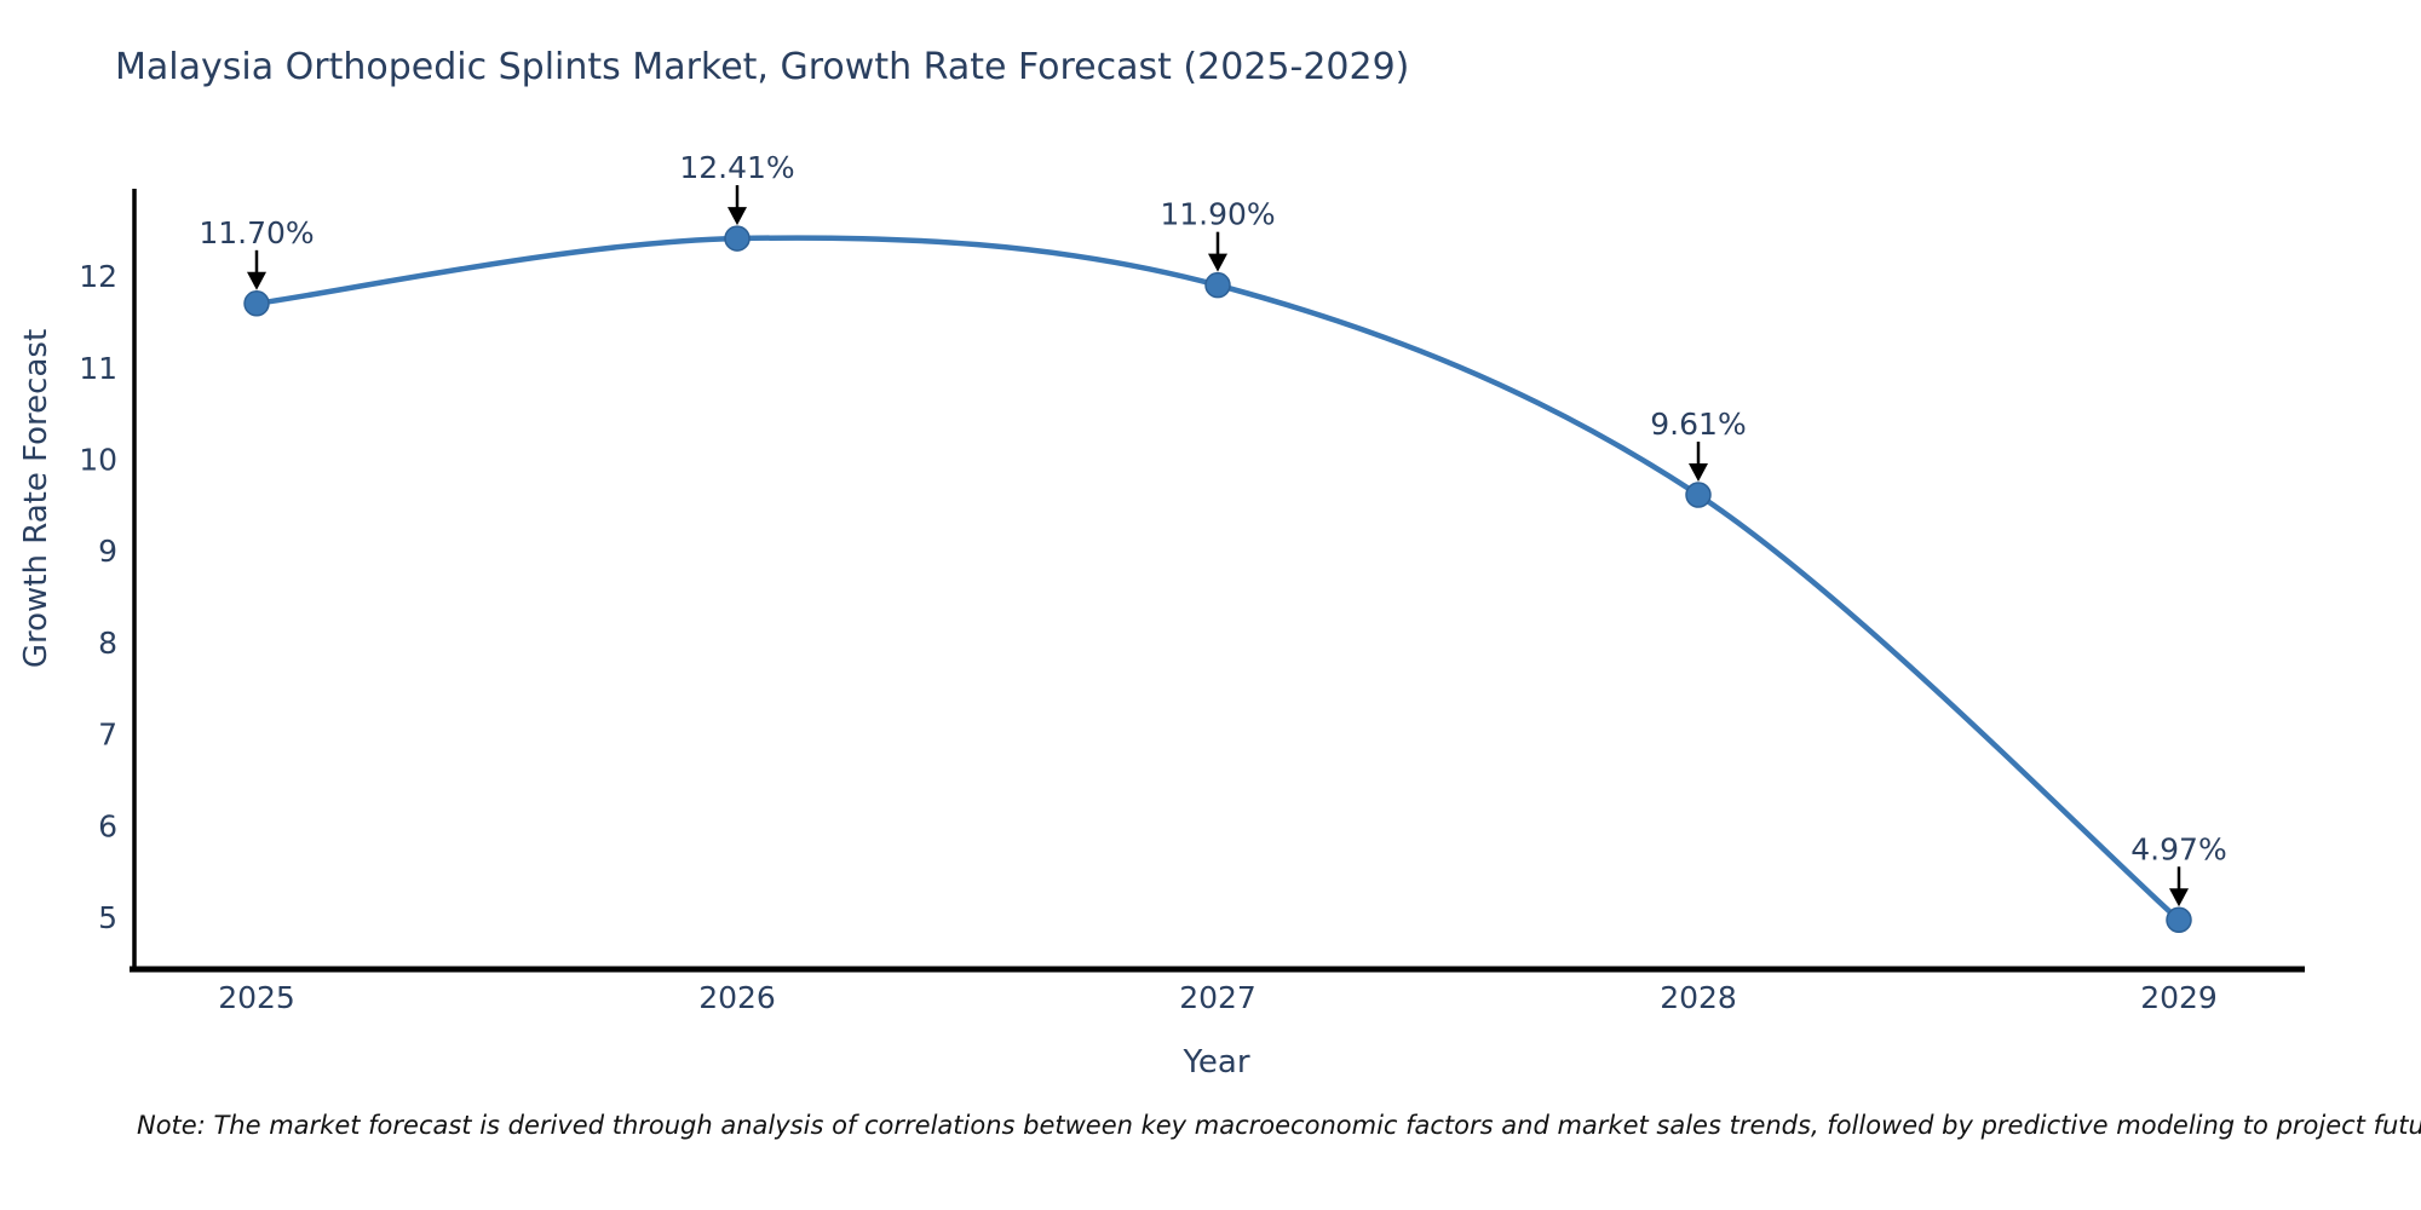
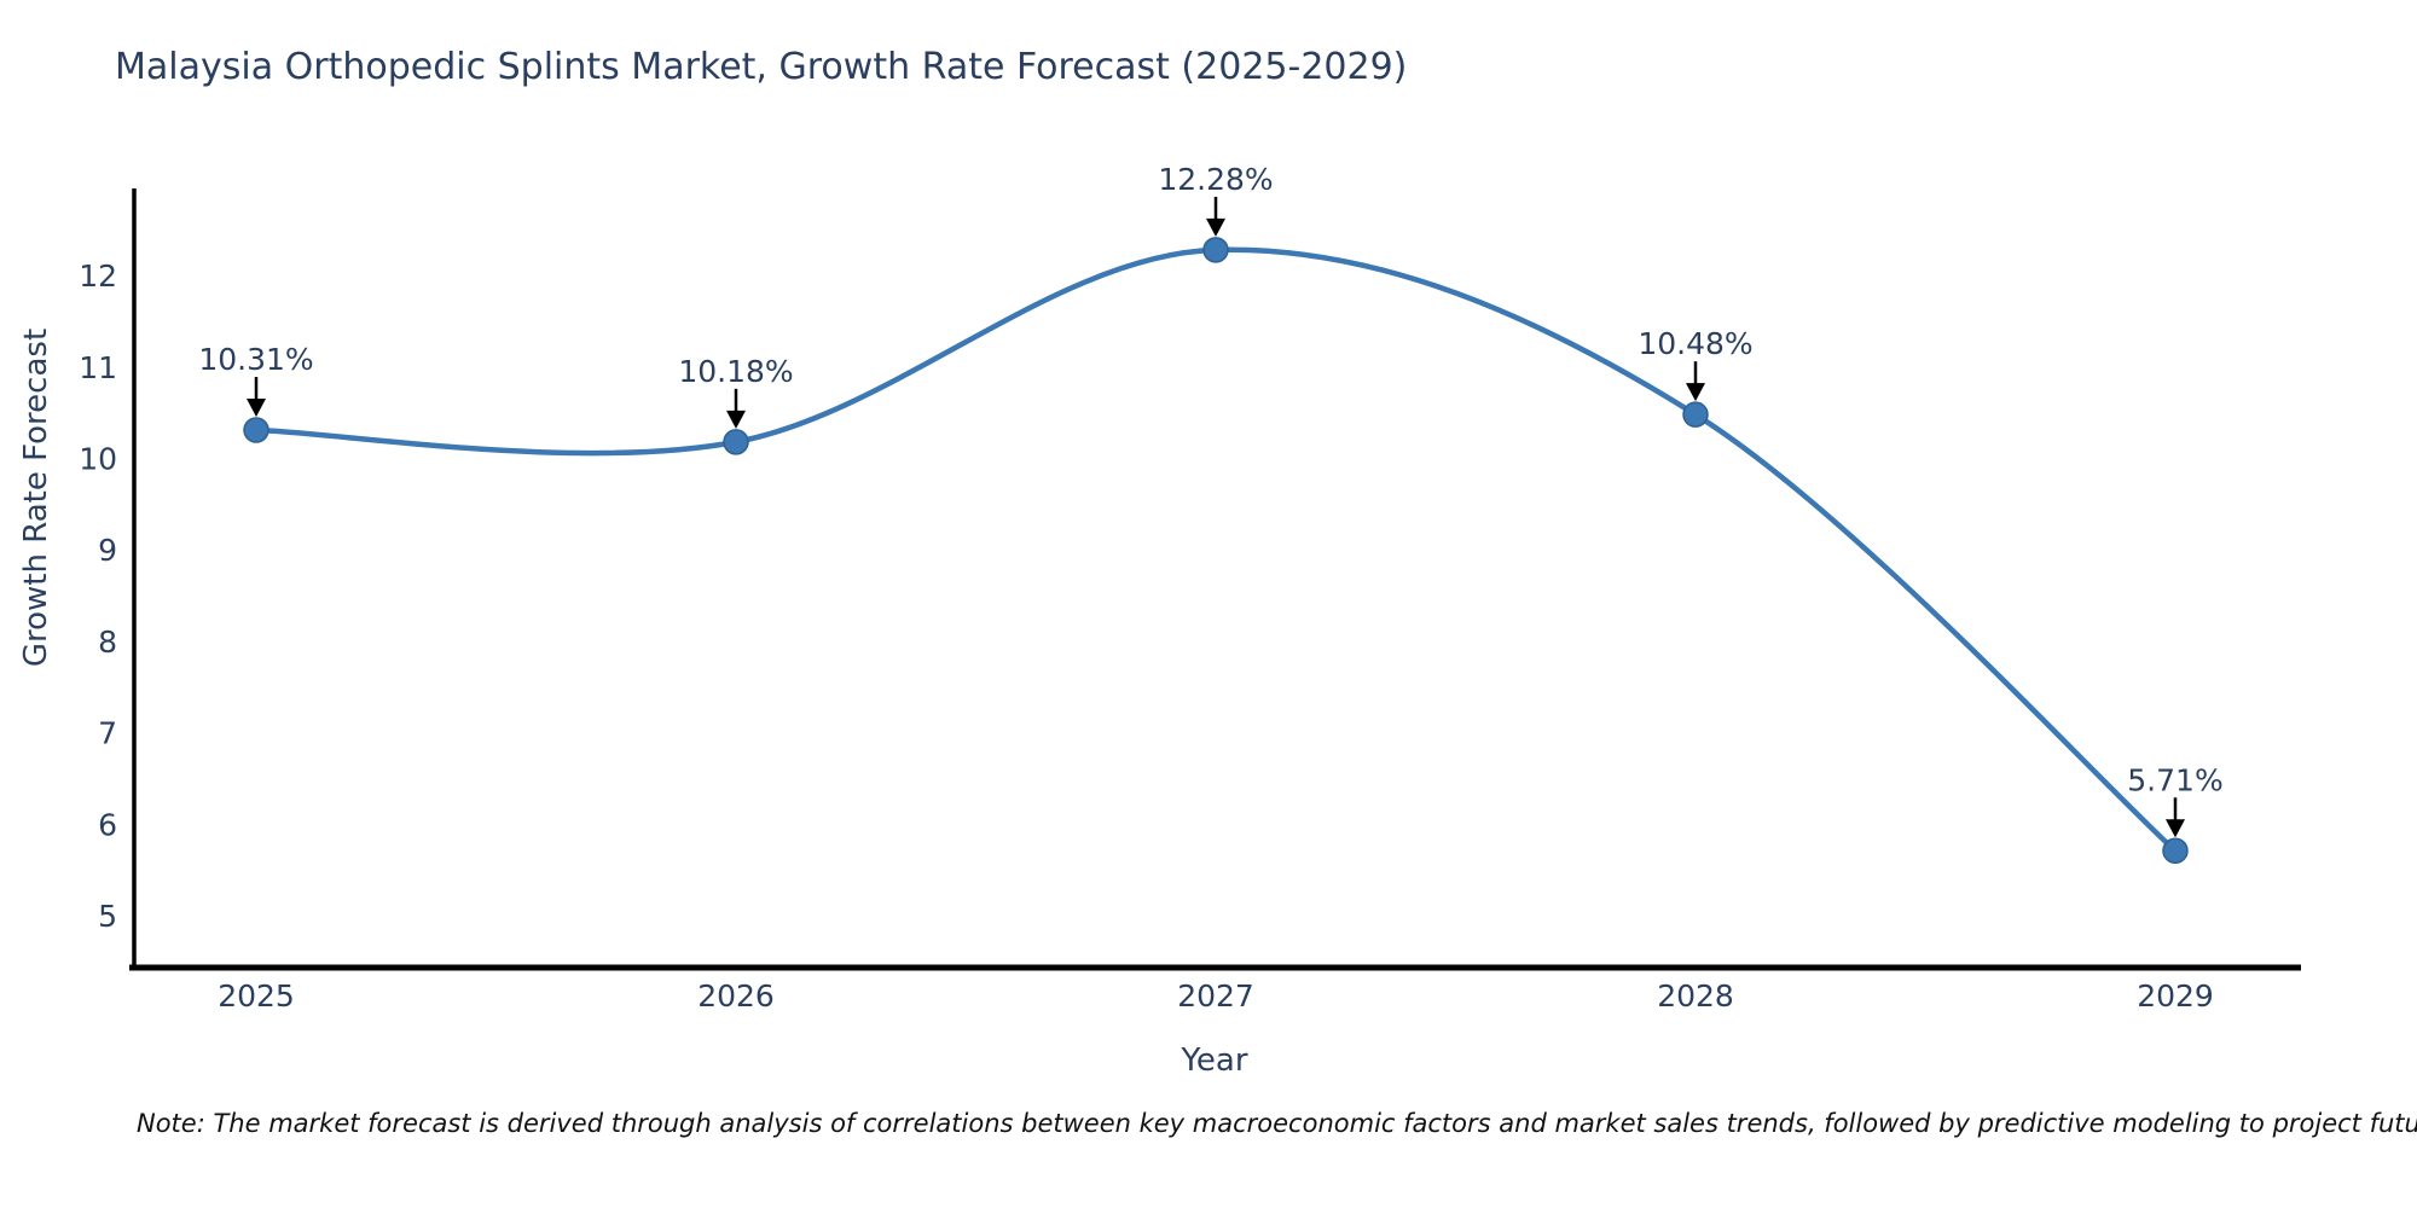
2025: 11.70% -> 10.31%
2026: 12.41% -> 10.18%
2027: 11.90% -> 12.28%
2028: 9.61% -> 10.48%
2029: 4.97% -> 5.71%
